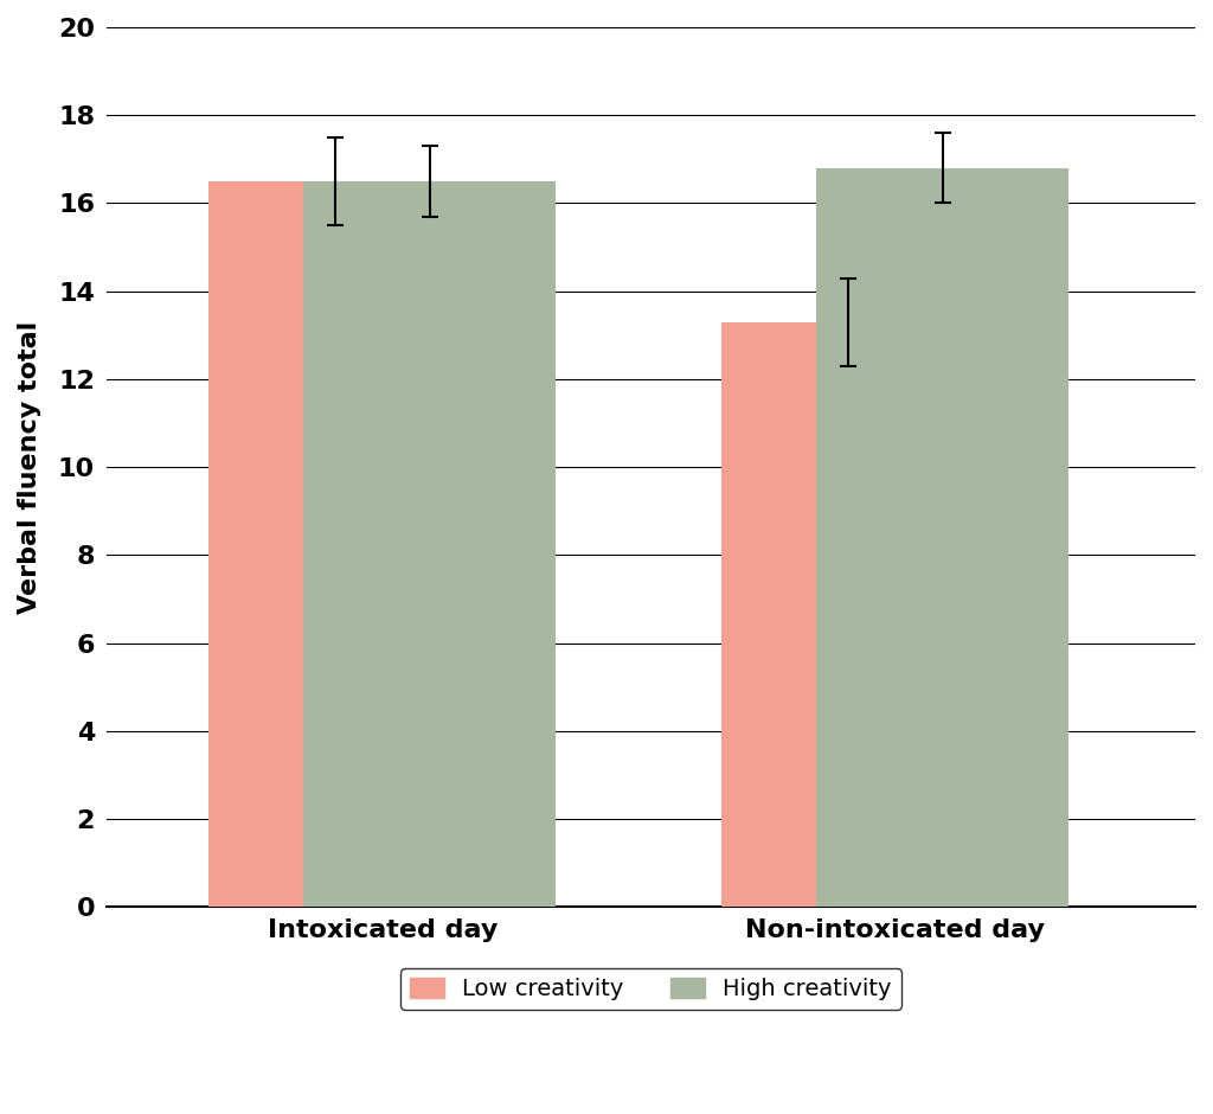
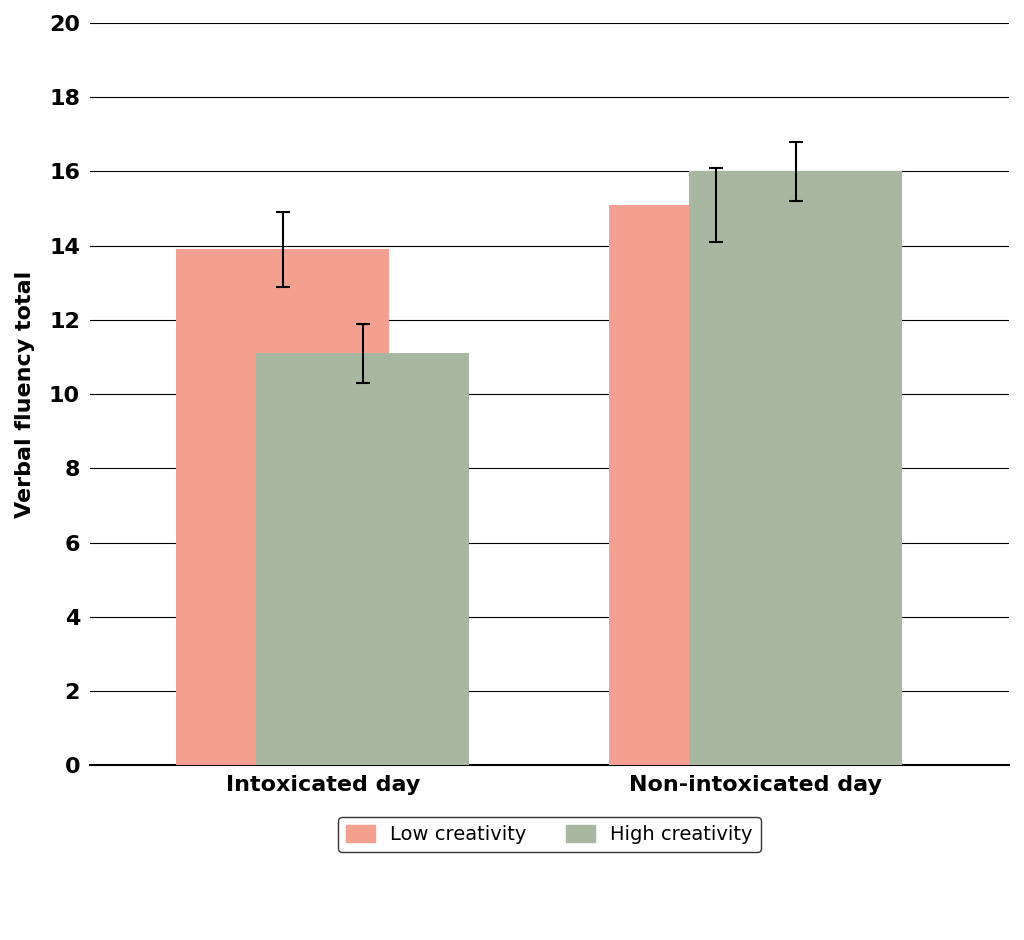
Low creativity/Intoxicated day: 16.5 -> 13.9
High creativity/Intoxicated day: 16.5 -> 11.1
Low creativity/Non-intoxicated day: 13.3 -> 15.1
High creativity/Non-intoxicated day: 16.8 -> 16.0
